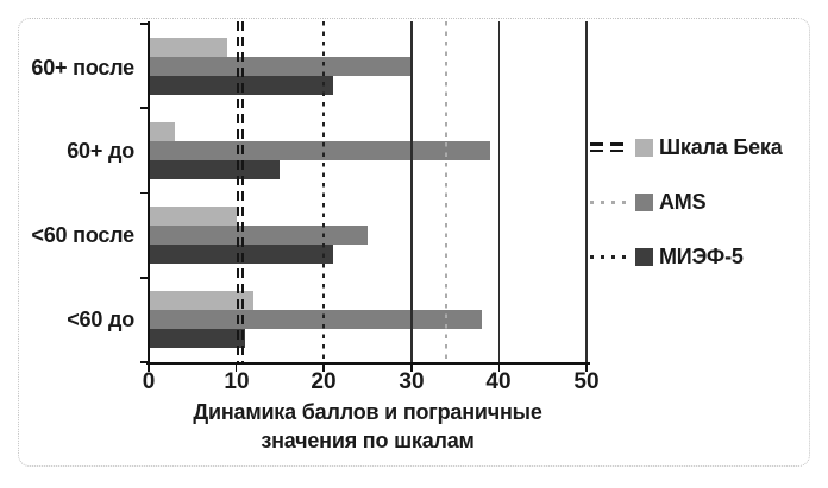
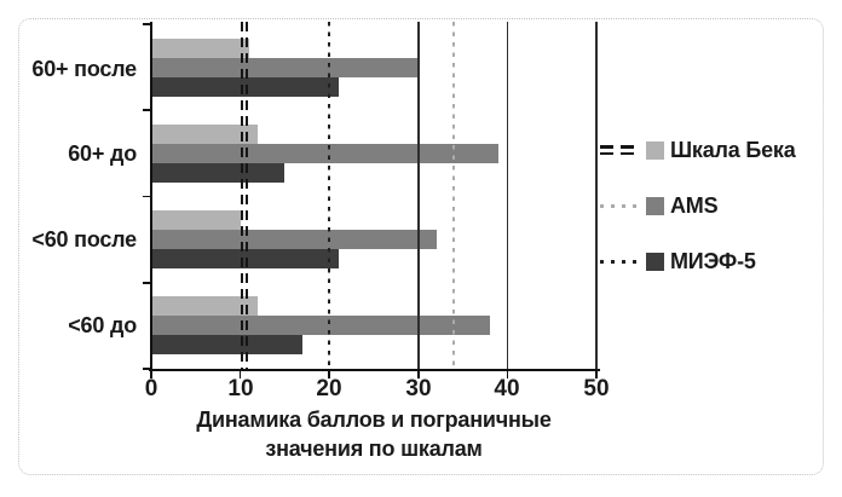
Шкала Бека/60+ после: 9 -> 11
Шкала Бека/60+ до: 3 -> 12
AMS/<60 после: 25 -> 32
МИЭФ-5/<60 до: 11 -> 17
